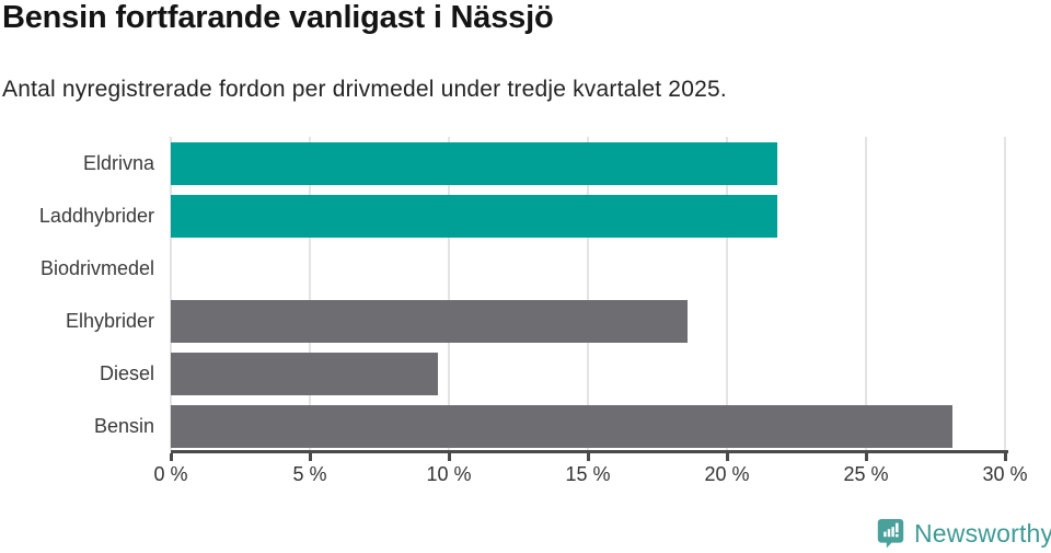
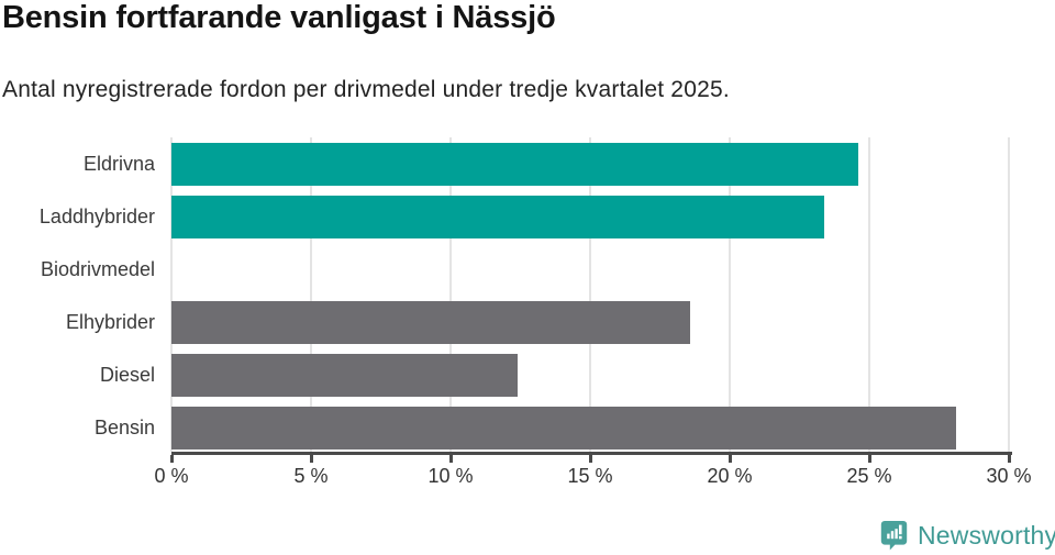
Eldrivna: 21.8% -> 24.6%
Laddhybrider: 21.8% -> 23.4%
Diesel: 9.6% -> 12.4%
